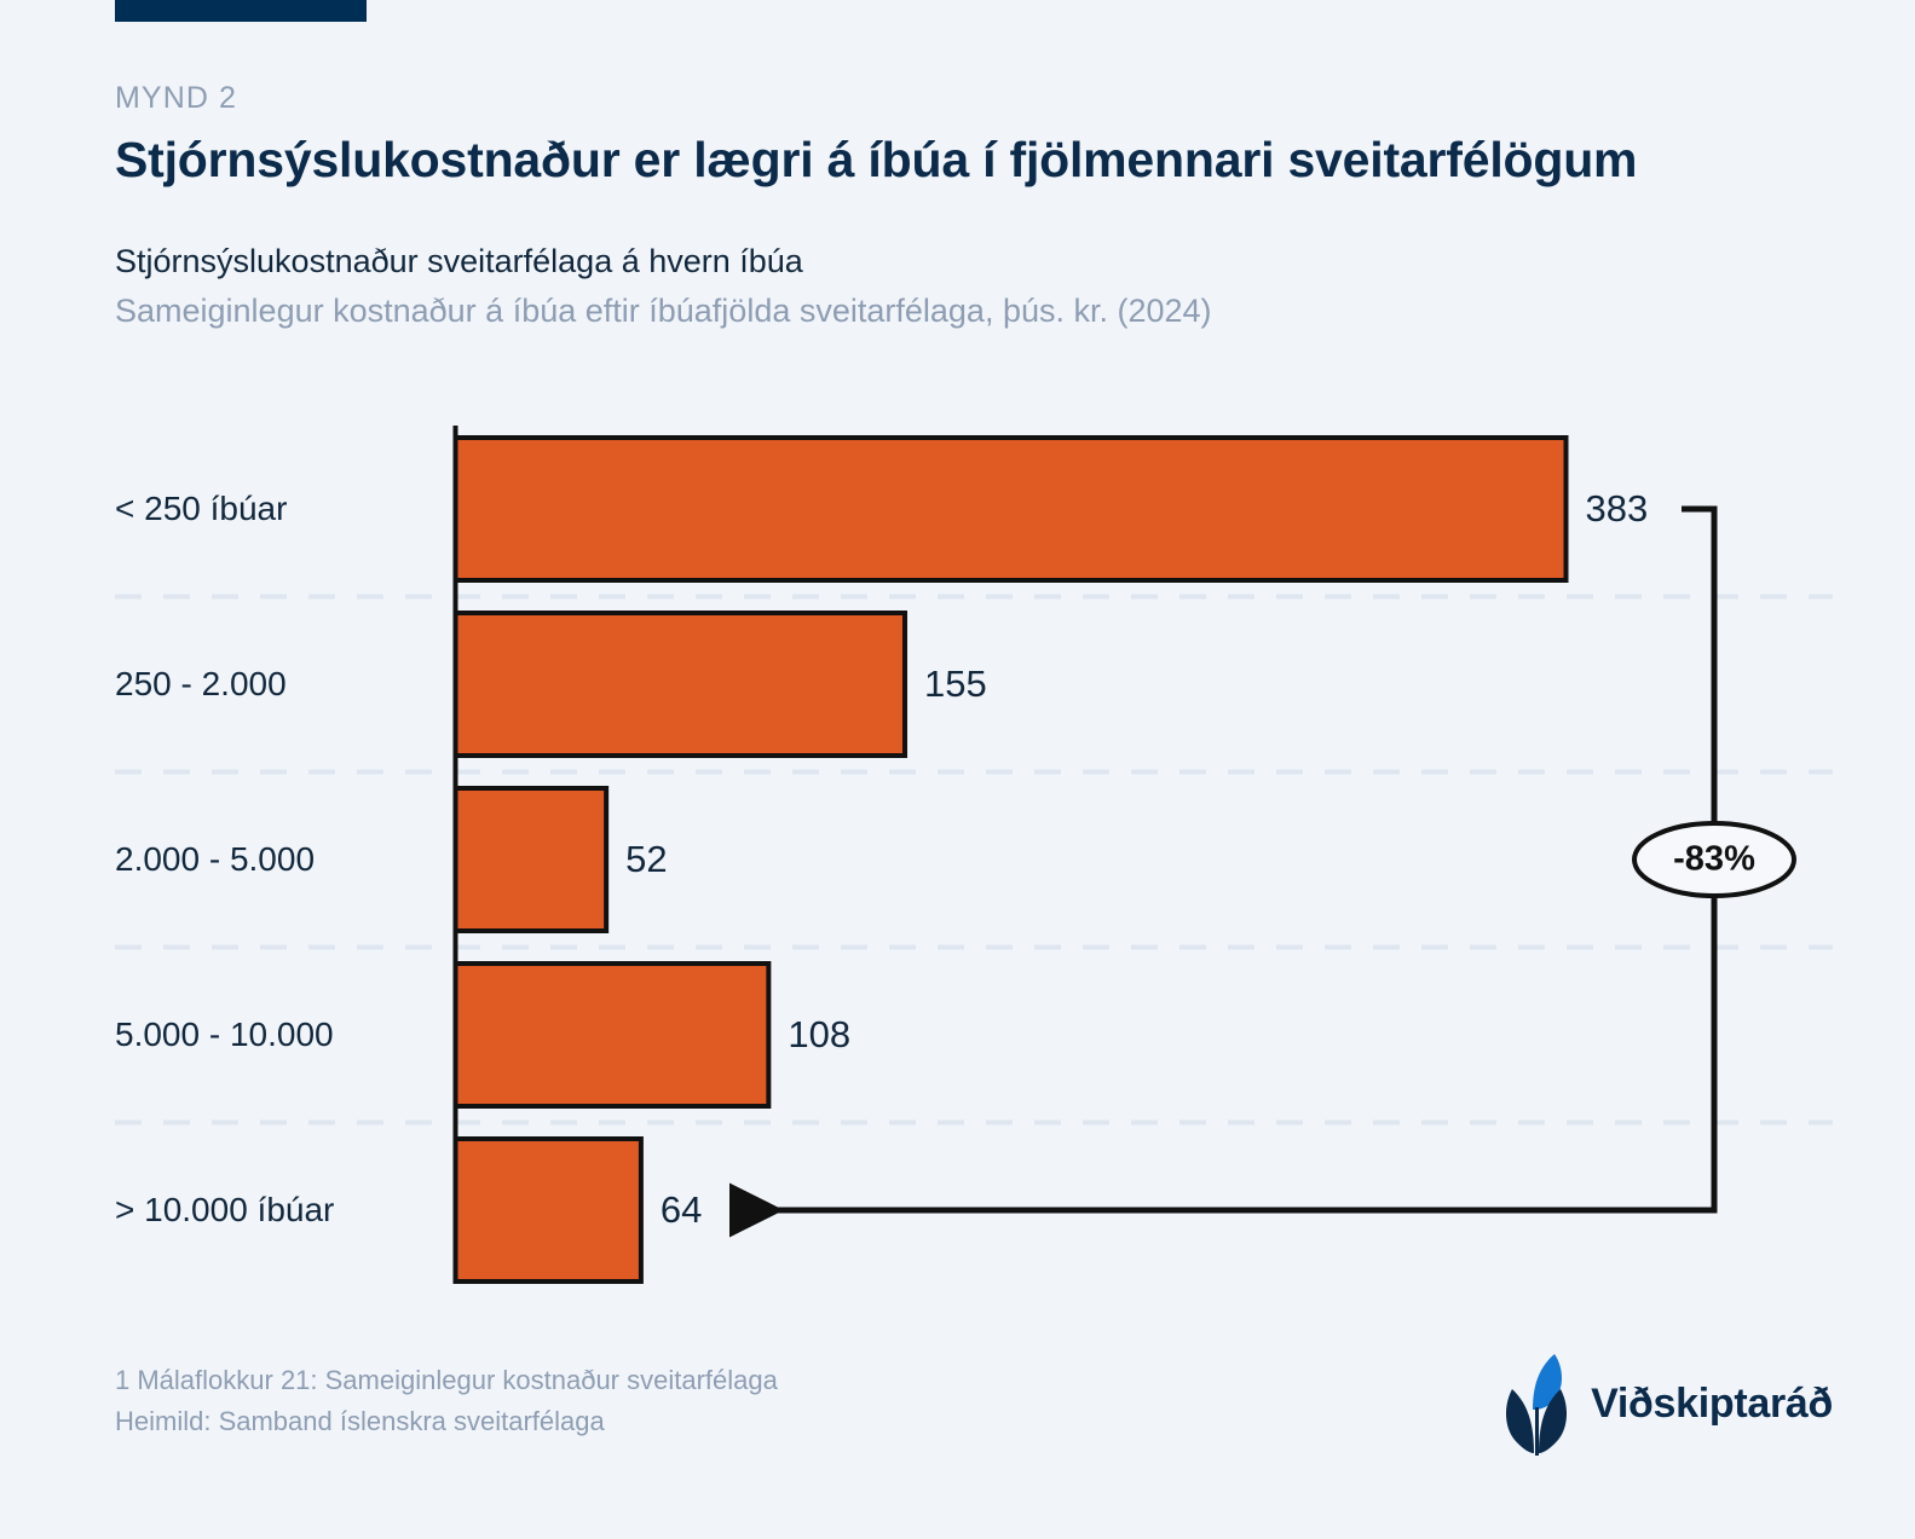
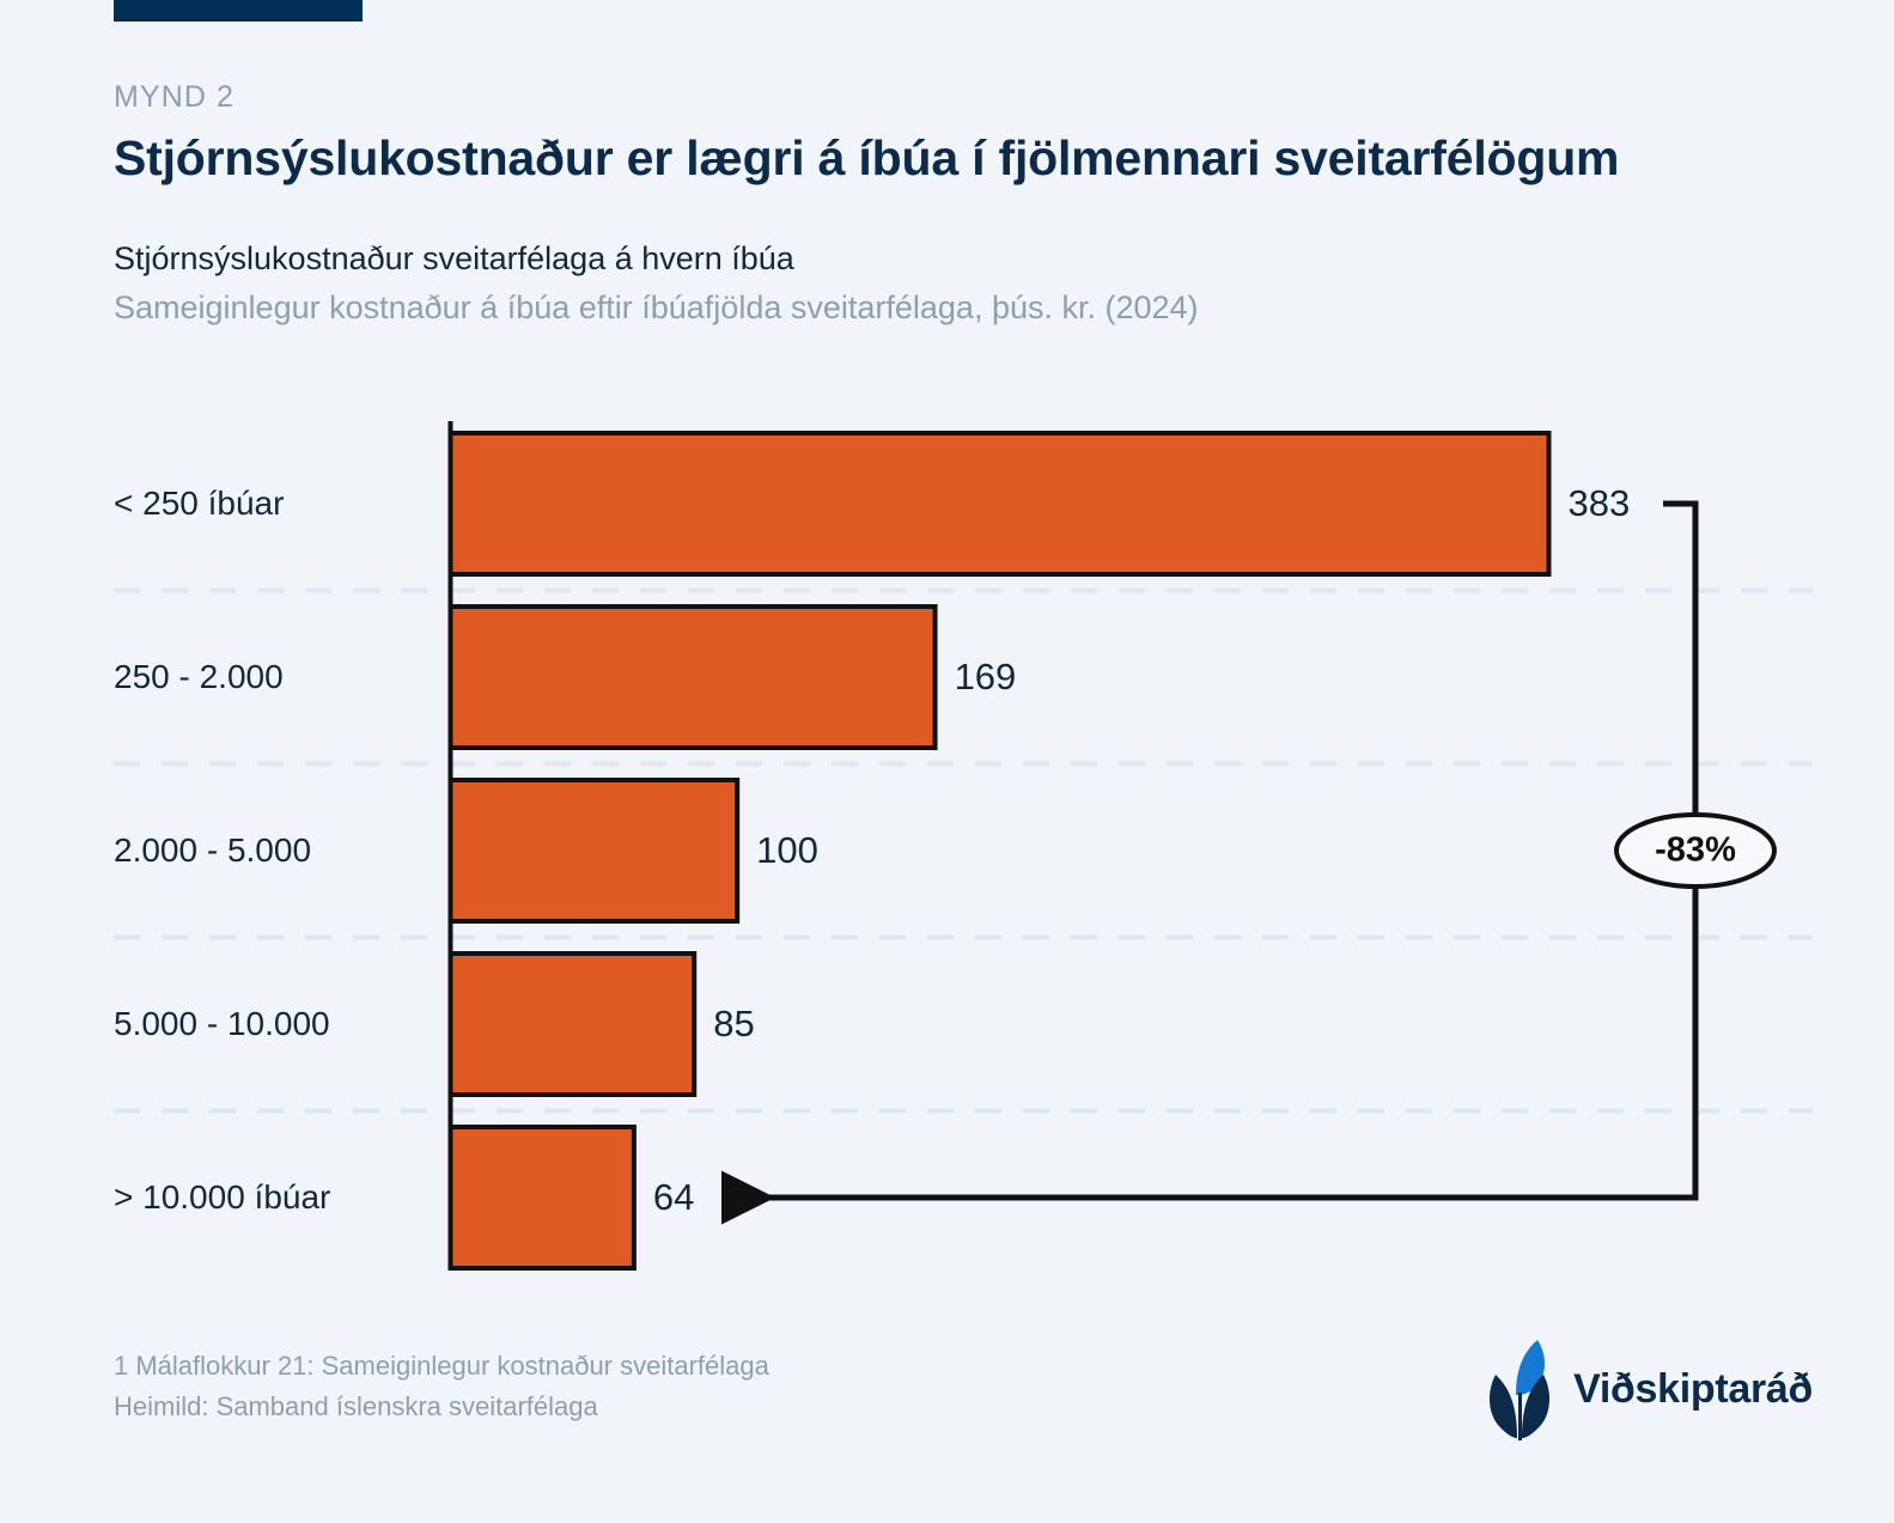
250 - 2.000: 155 -> 169
2.000 - 5.000: 52 -> 100
5.000 - 10.000: 108 -> 85
